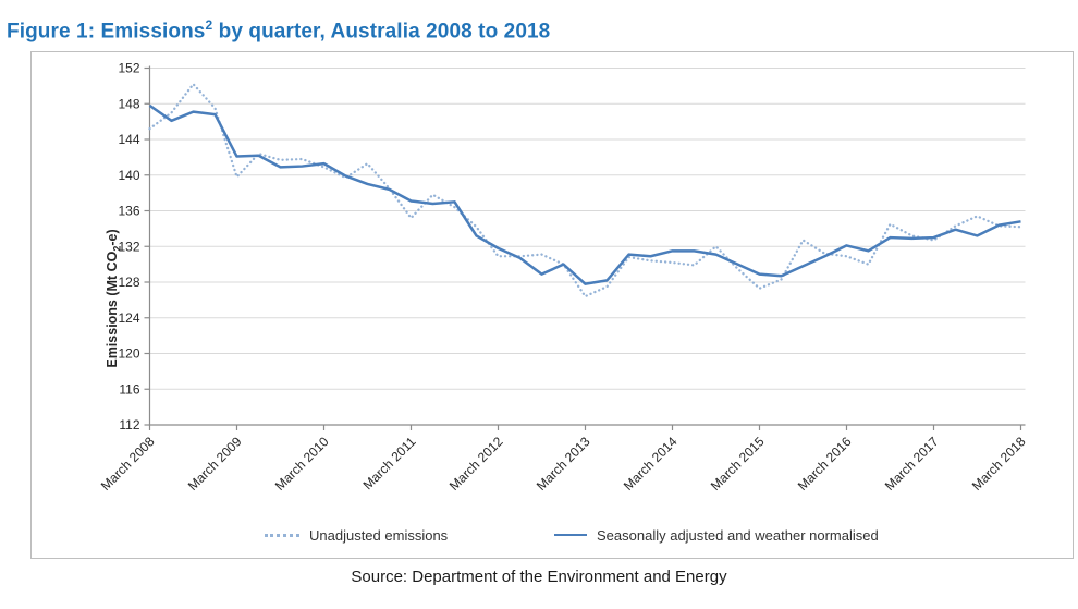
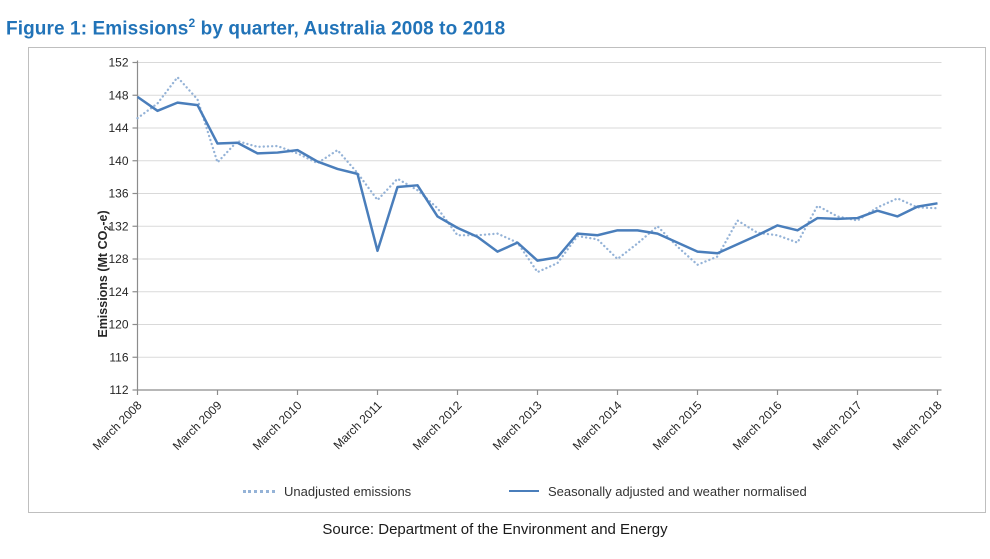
Seasonally adjusted and weather normalised/March 2011: 137 -> 129
Unadjusted emissions/March 2014: 130 -> 128
